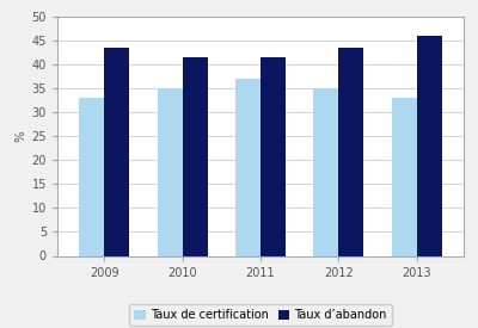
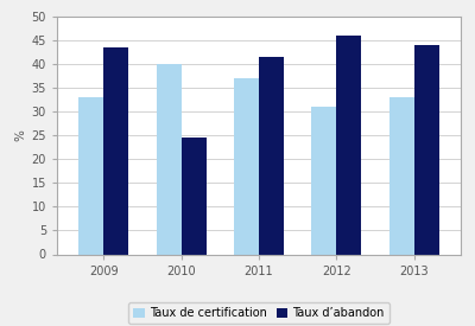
Taux de certification/2010: 35 -> 40
Taux d’abandon/2010: 41.5 -> 24.5
Taux de certification/2012: 35 -> 31
Taux d’abandon/2012: 43.5 -> 46.0
Taux d’abandon/2013: 46.0 -> 44.0
